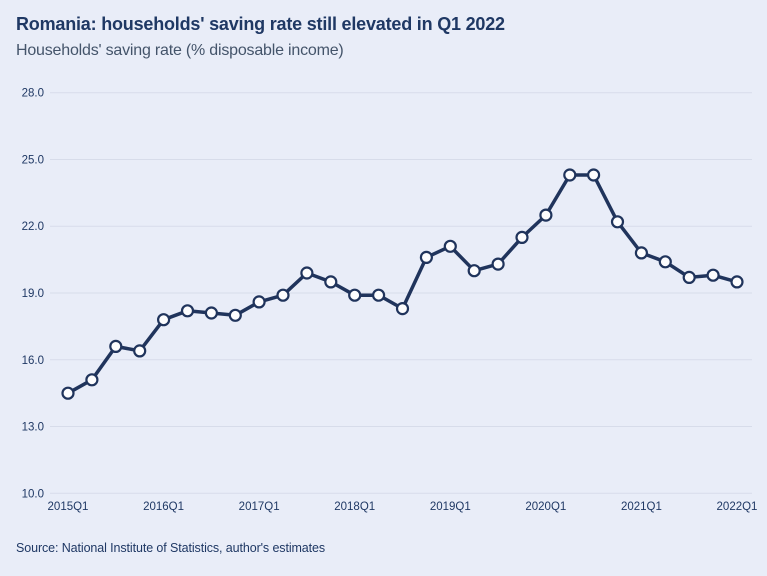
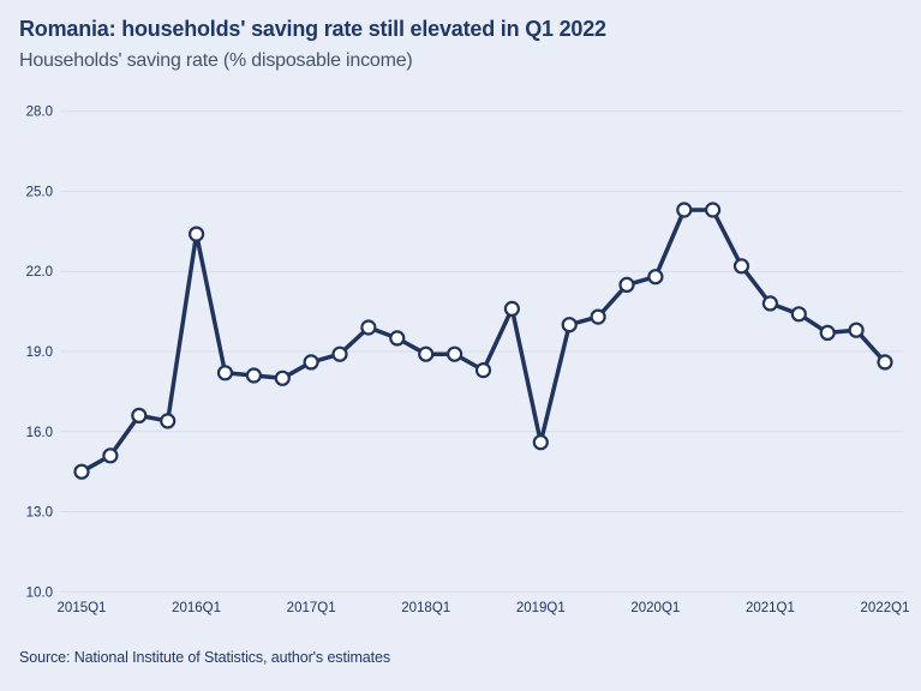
2016Q1: 17.8 -> 23.4
2019Q1: 21.1 -> 15.6
2020Q1: 22.5 -> 21.8
2022Q1: 19.5 -> 18.6
